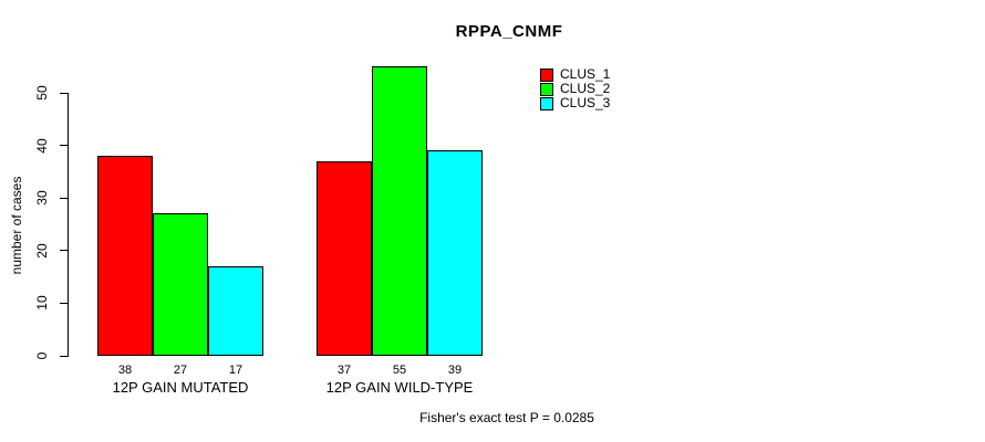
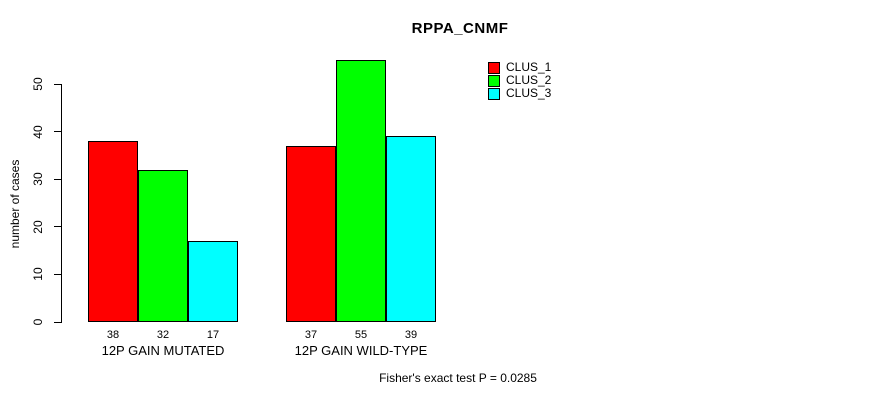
CLUS_2/12P GAIN MUTATED: 27 -> 32
